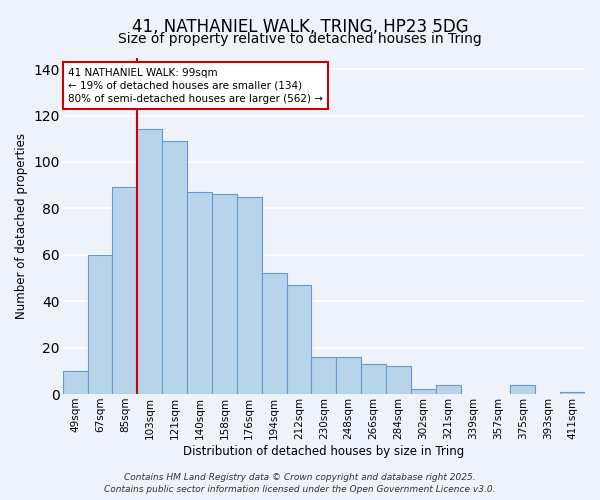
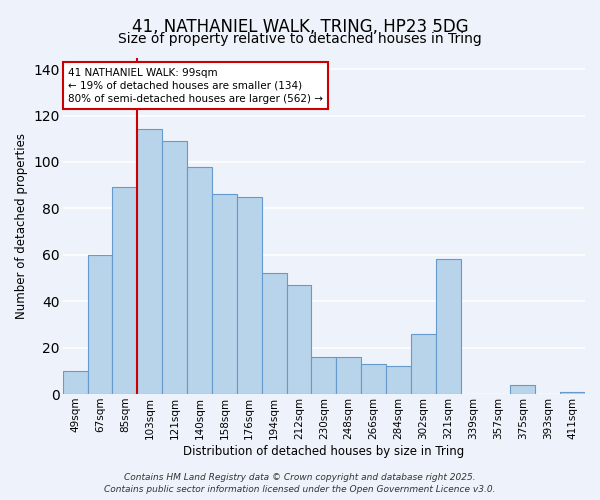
140sqm: 87 -> 98
302sqm: 2 -> 26
321sqm: 4 -> 58
